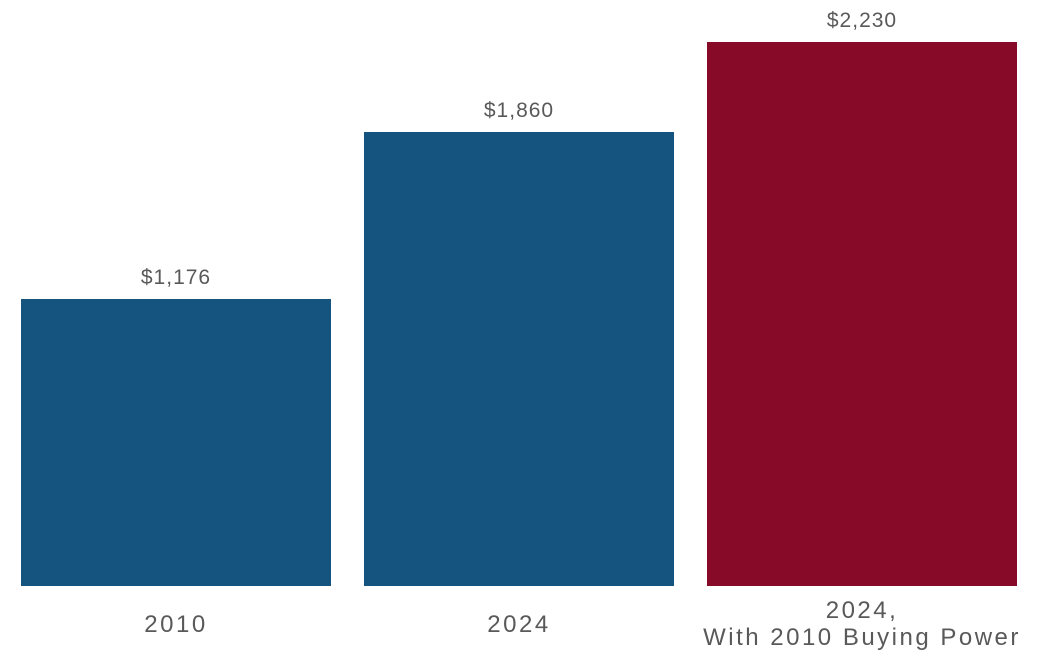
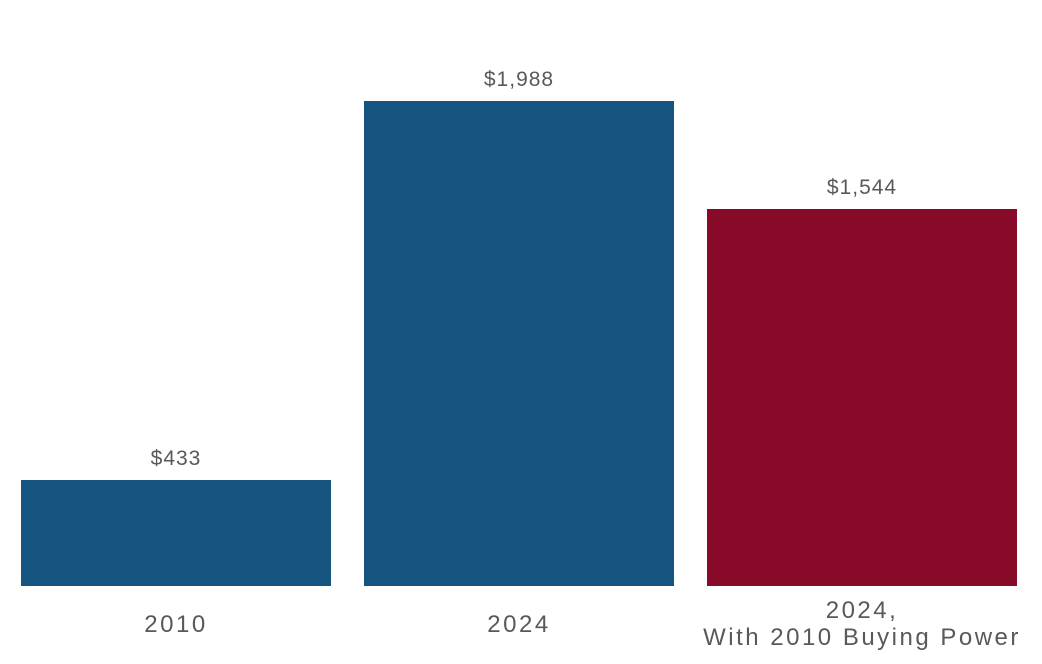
2010: $1,176 -> $433
2024: $1,860 -> $1,988
2024, With 2010 Buying Power: $2,230 -> $1,544
